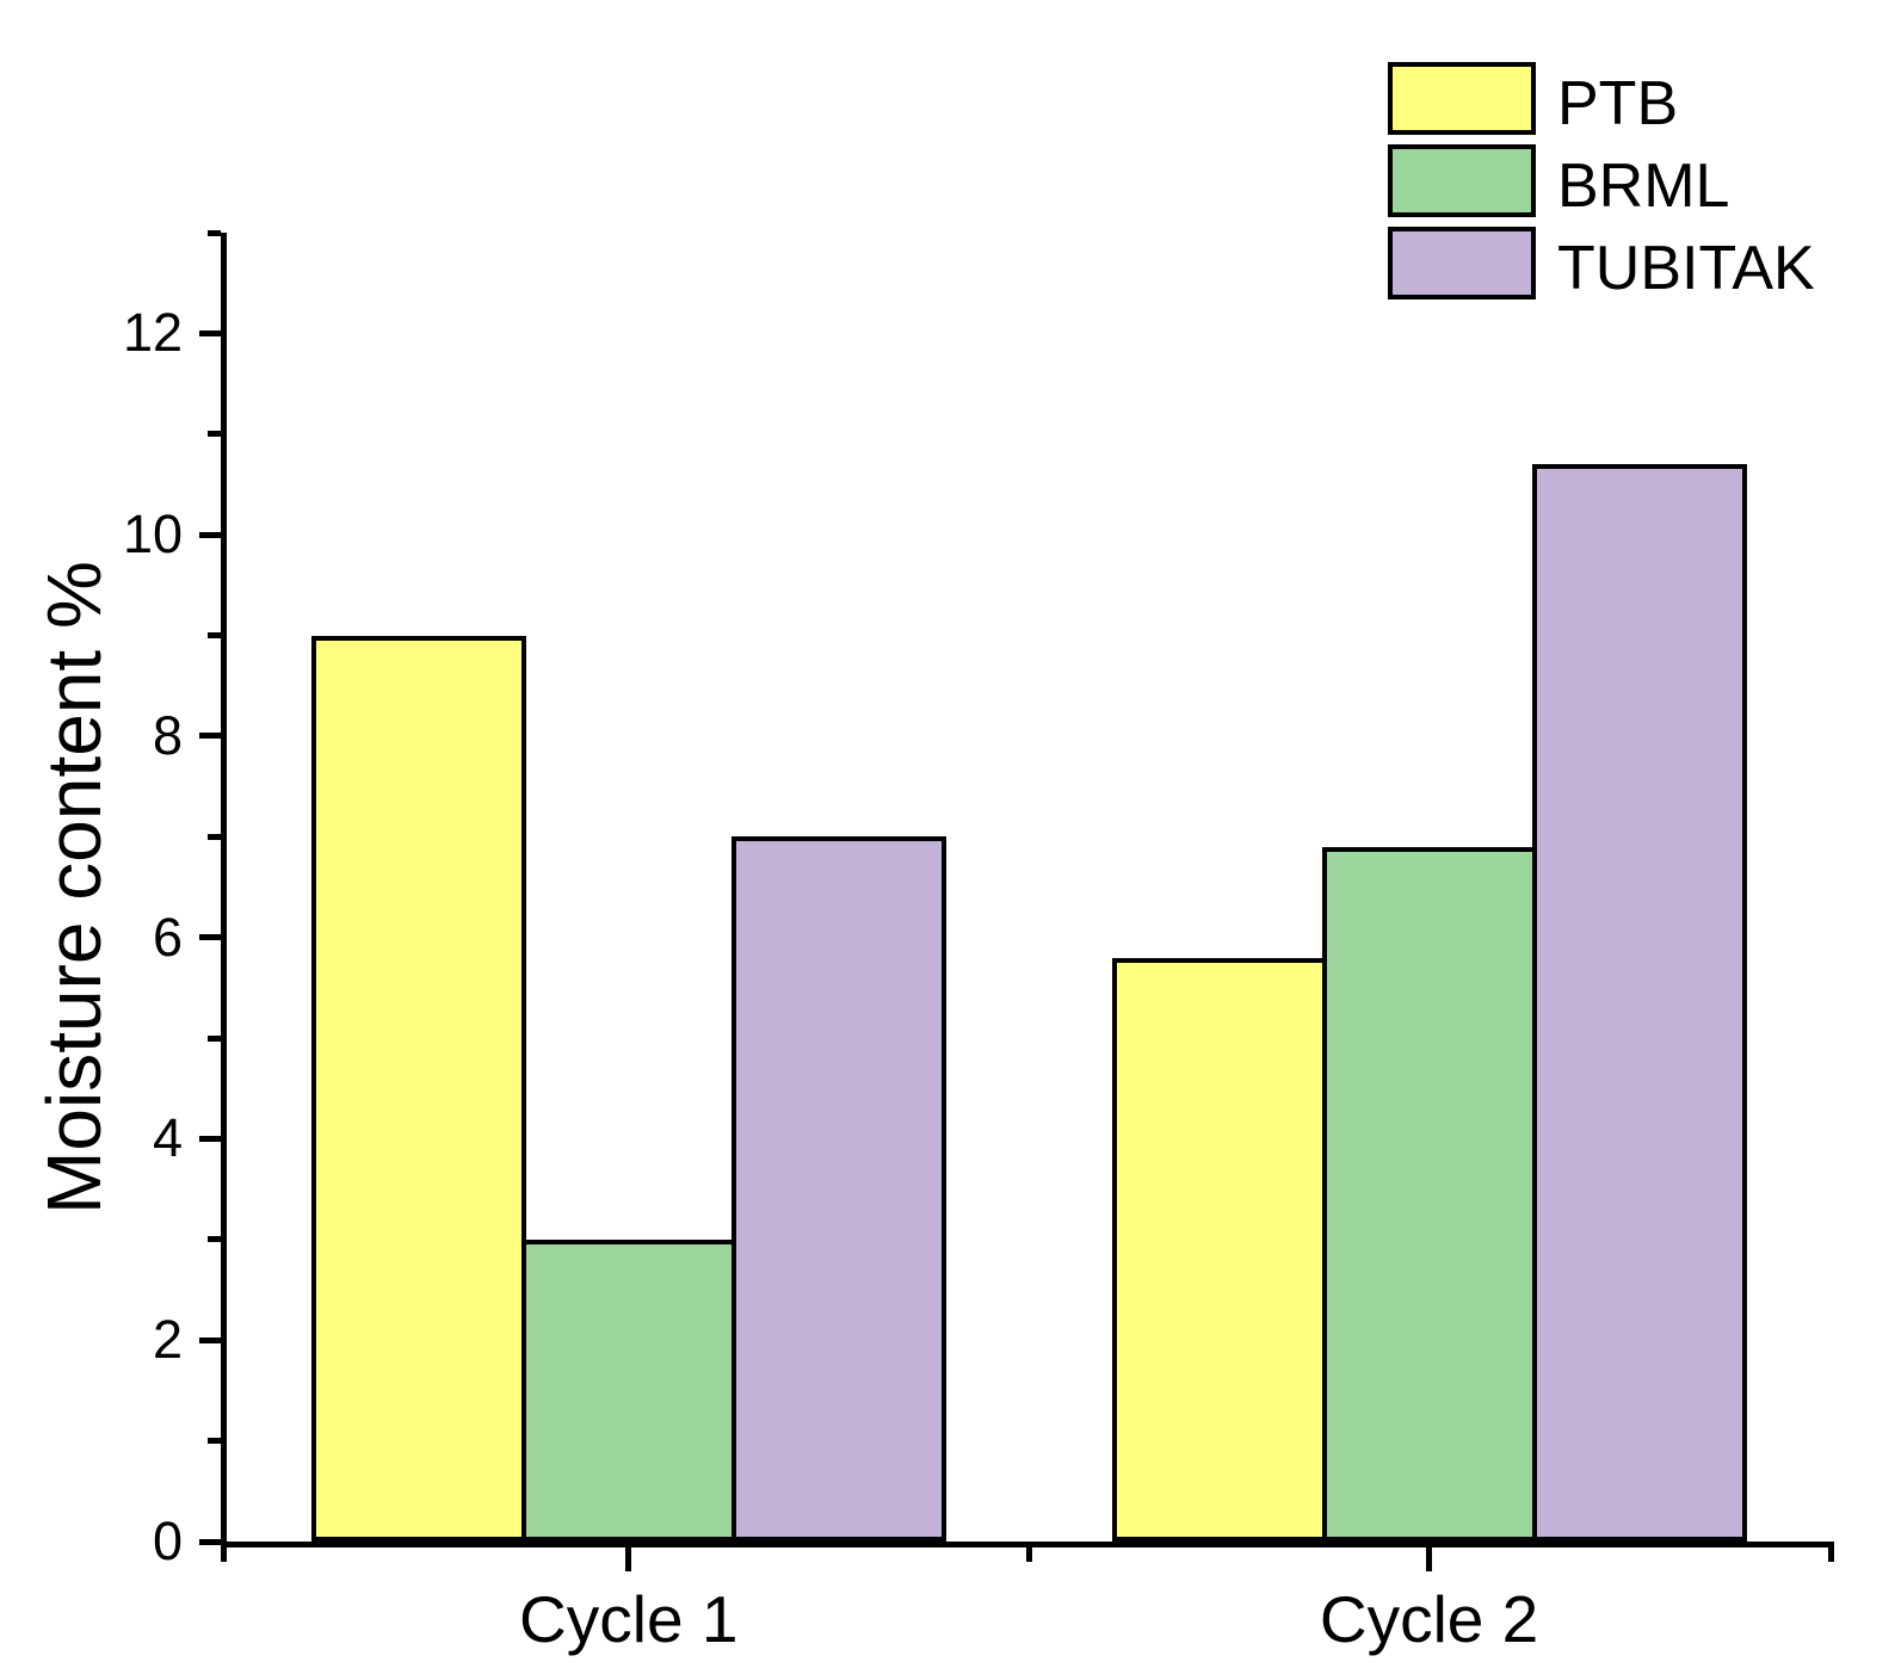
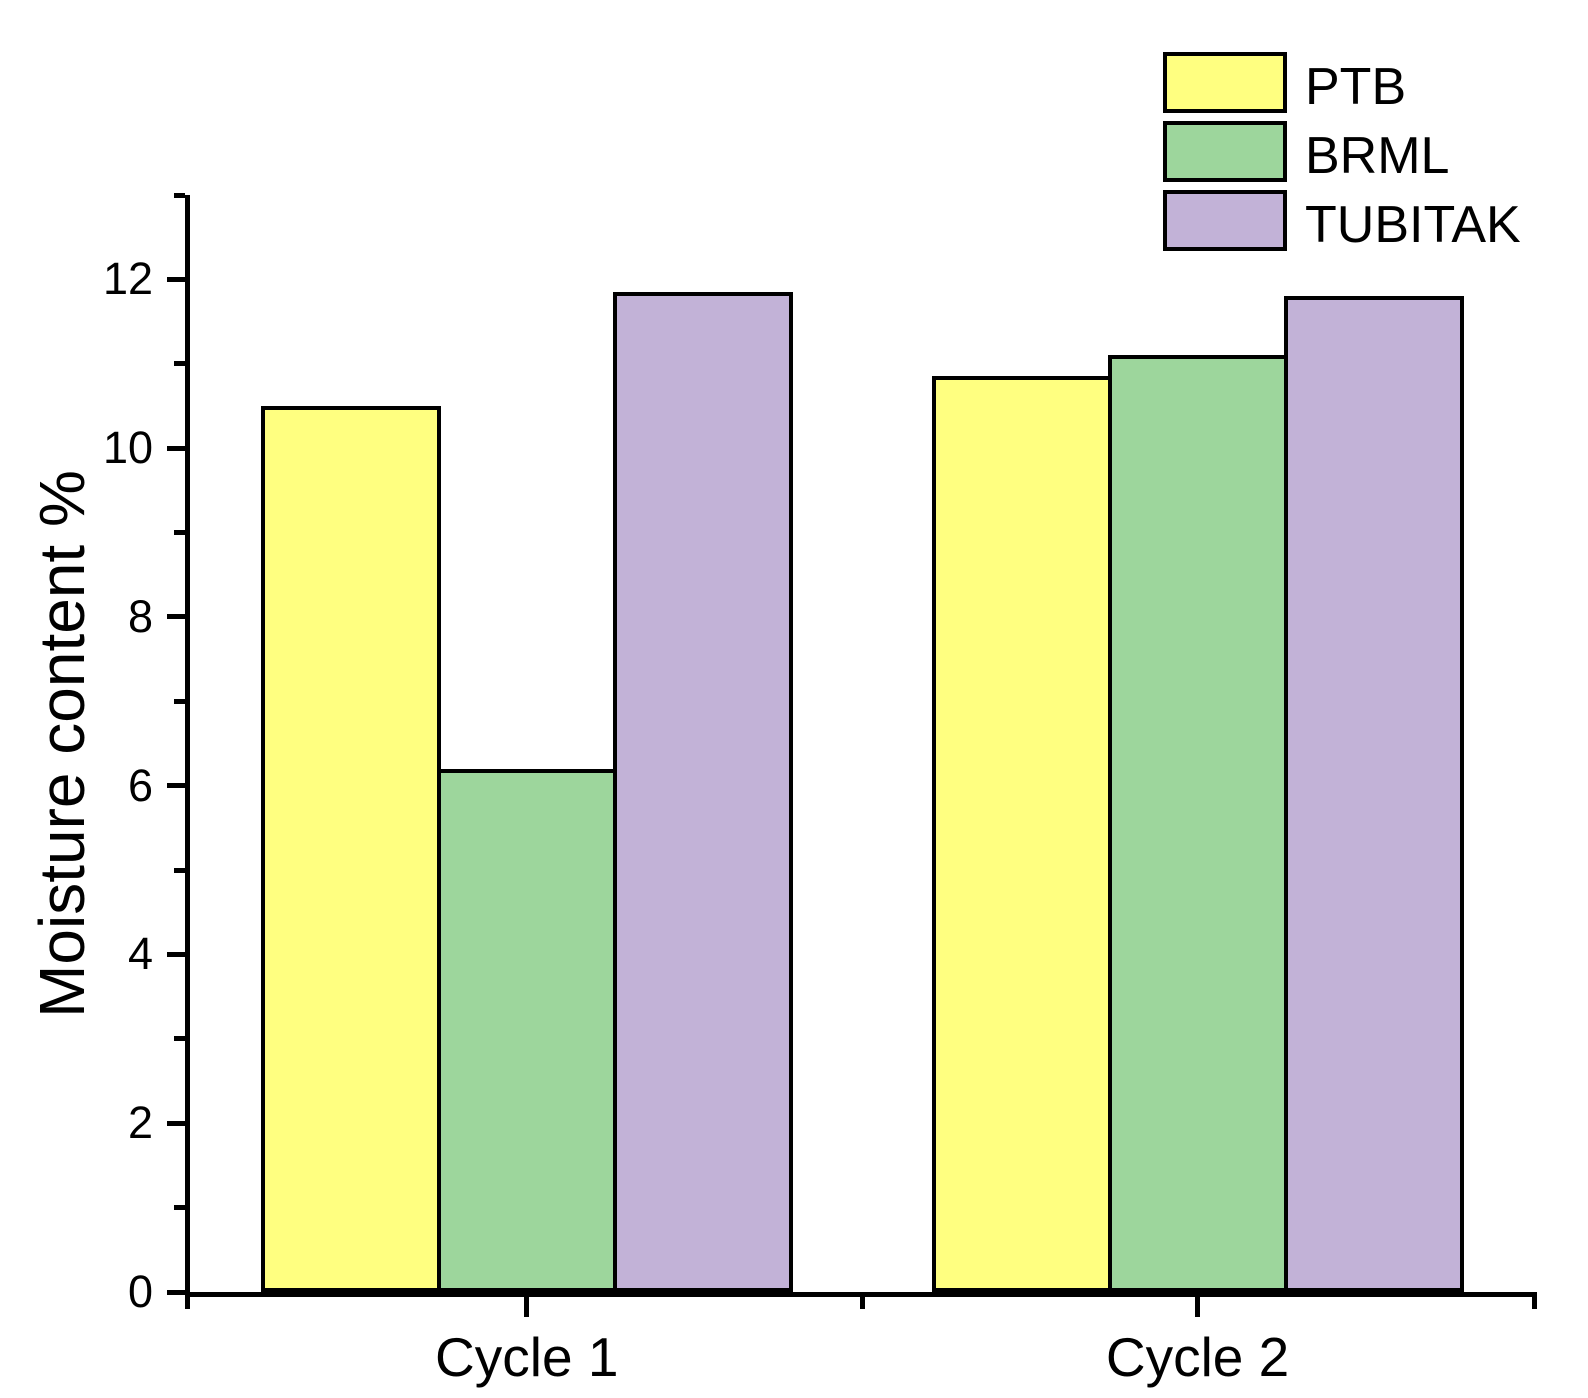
PTB/Cycle 1: 9.0 -> 10.5
BRML/Cycle 1: 3.0 -> 6.2
TUBITAK/Cycle 1: 7.0 -> 11.8
PTB/Cycle 2: 5.8 -> 10.8
BRML/Cycle 2: 6.9 -> 11.1
TUBITAK/Cycle 2: 10.7 -> 11.8
